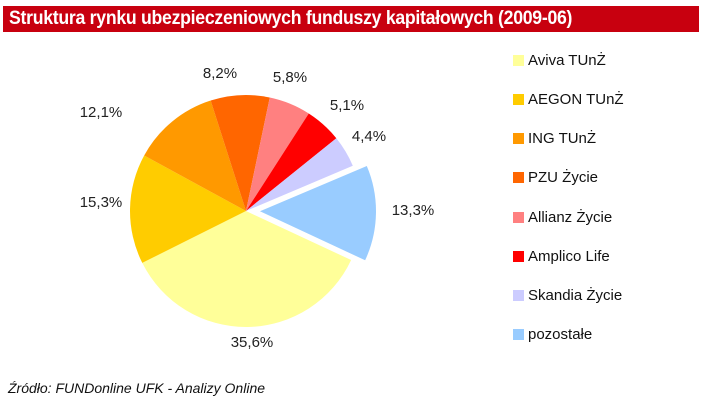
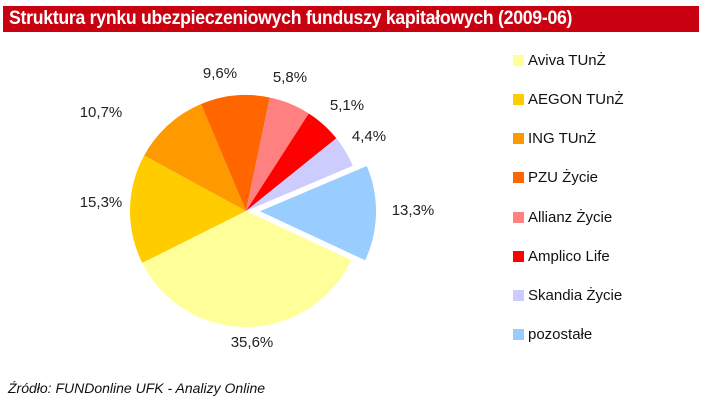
ING TUnŻ: 12,1% -> 10,7%
PZU Życie: 8,2% -> 9,6%
